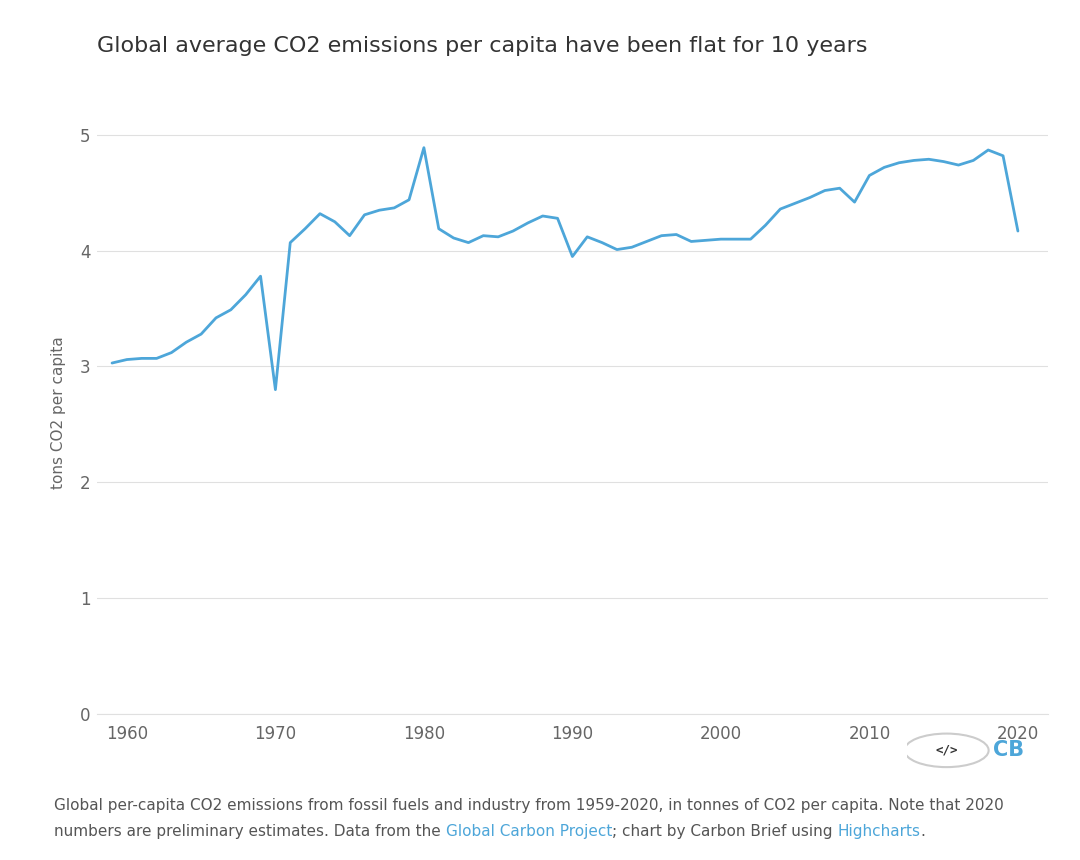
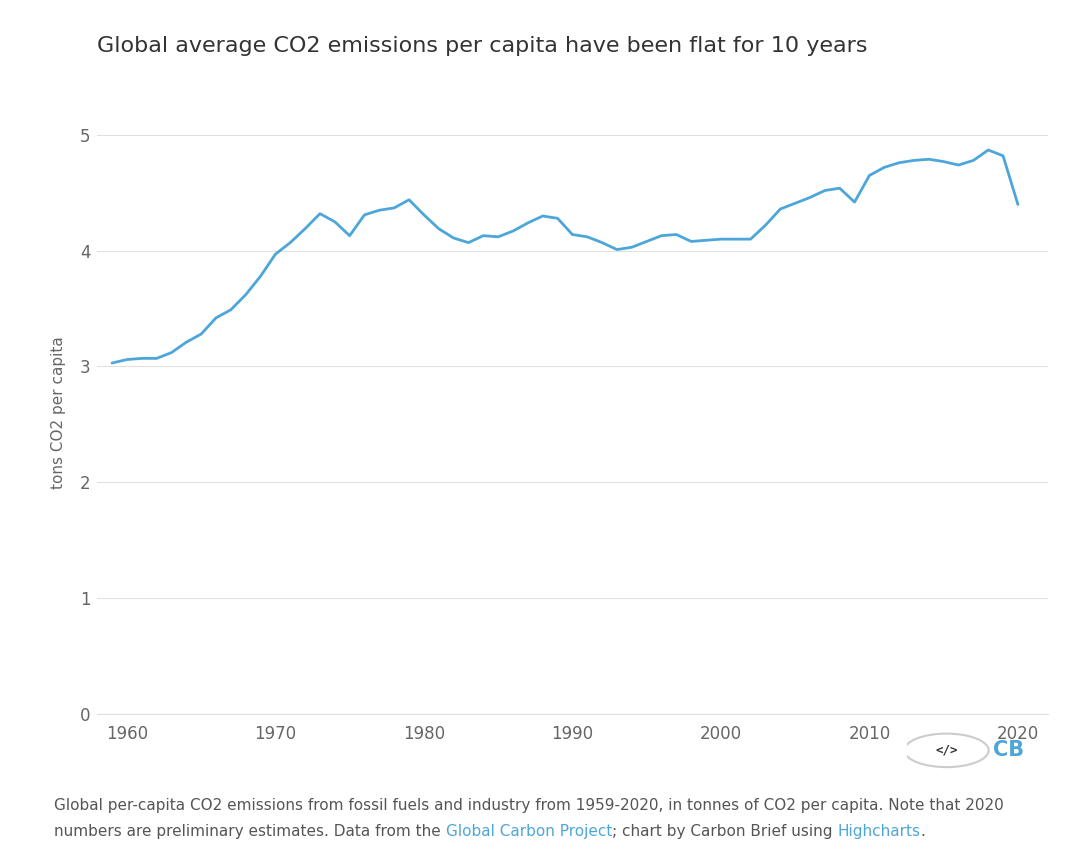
1970: 2.80 -> 3.97
1980: 4.89 -> 4.31
1990: 3.95 -> 4.14
2020: 4.17 -> 4.40
